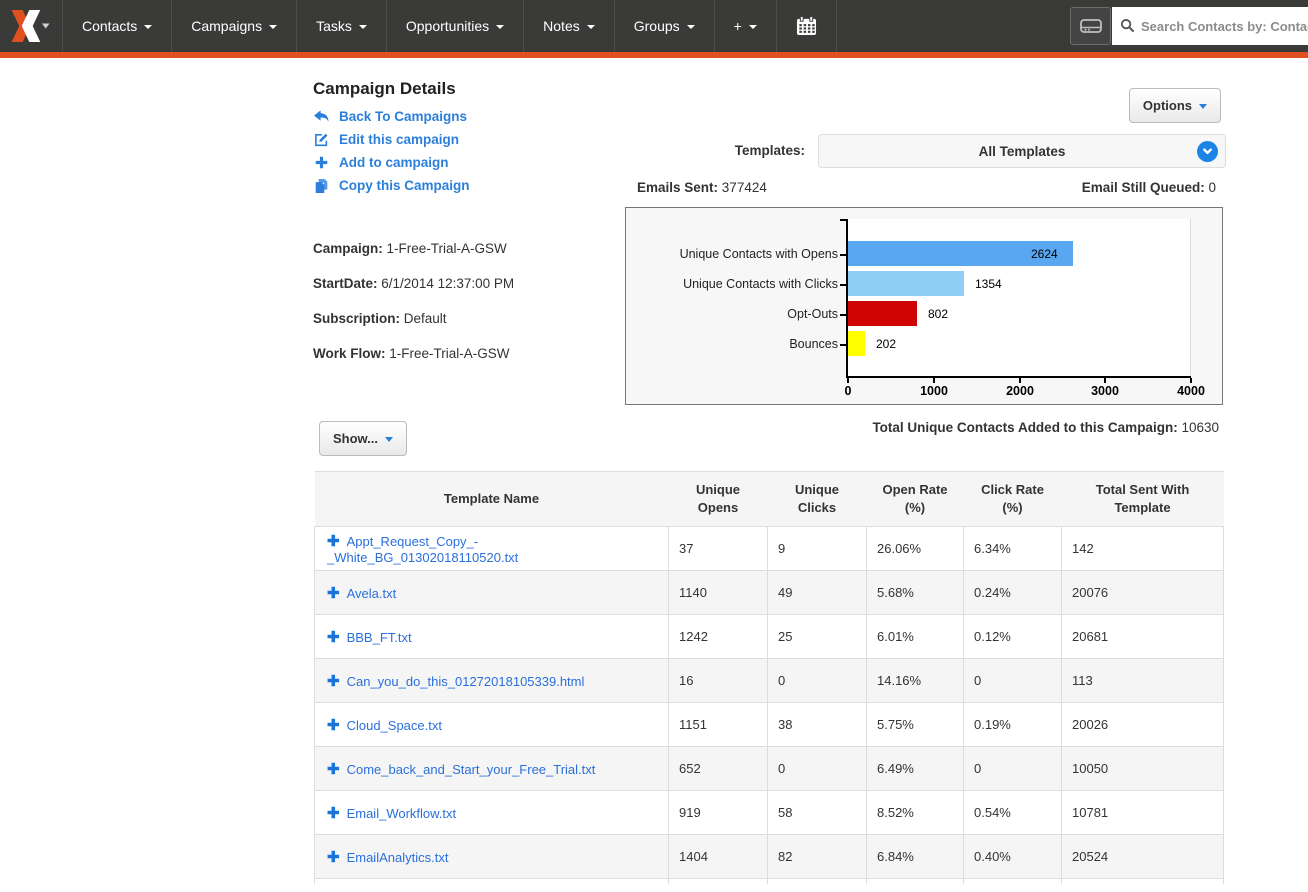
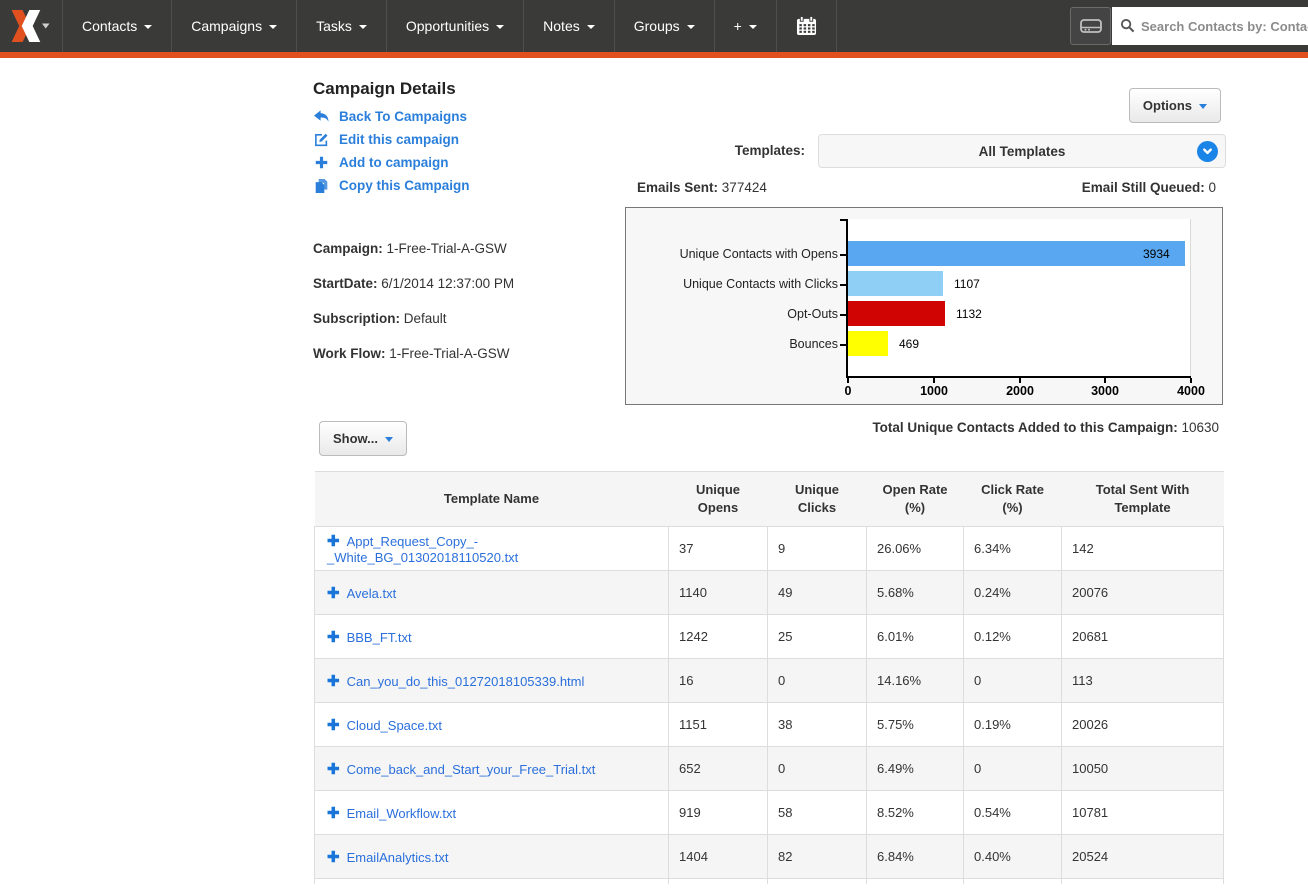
Unique Contacts with Opens: 2624 -> 3934
Unique Contacts with Clicks: 1354 -> 1107
Opt-Outs: 802 -> 1132
Bounces: 202 -> 469
